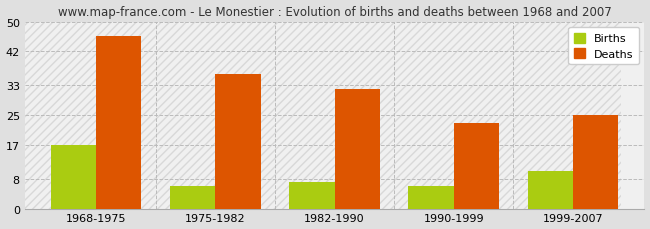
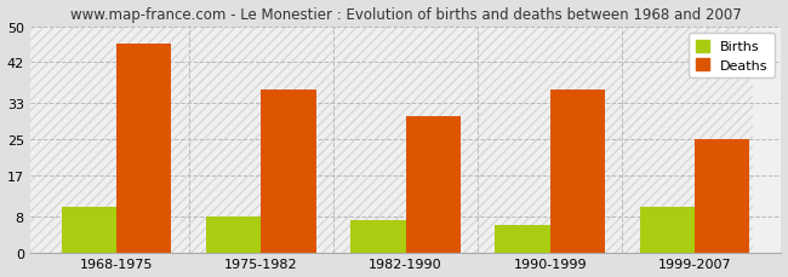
Births/1968-1975: 17 -> 10
Births/1975-1982: 6 -> 8
Deaths/1982-1990: 32 -> 30
Deaths/1990-1999: 23 -> 36
